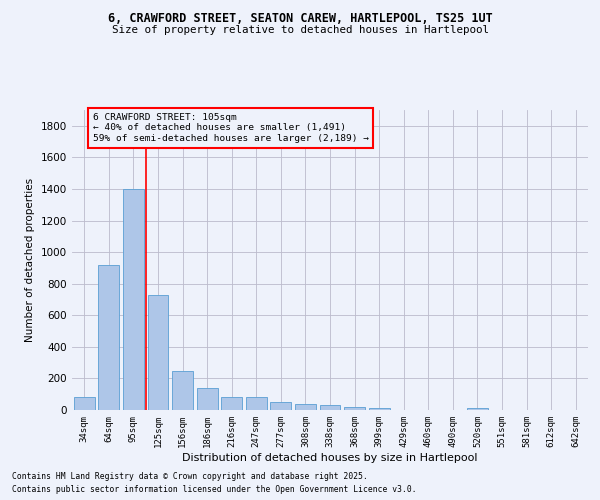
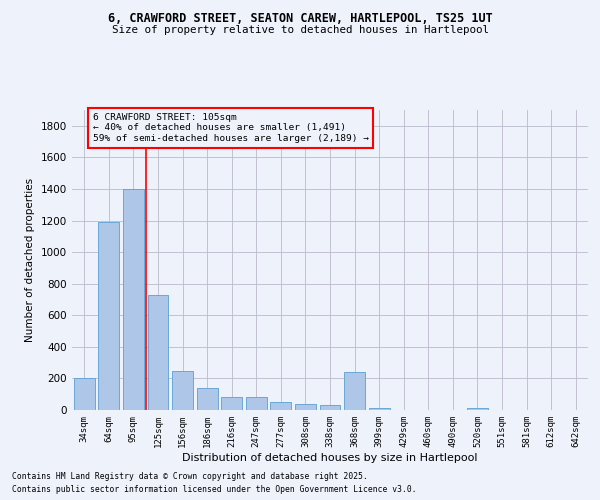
34sqm: 80 -> 200
64sqm: 920 -> 1190
368sqm: 20 -> 240
